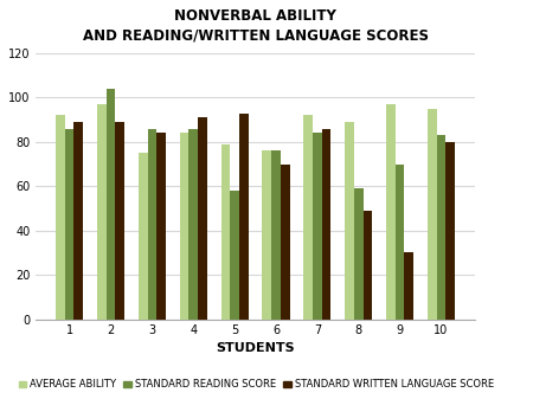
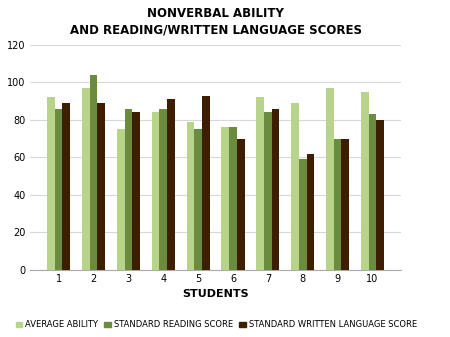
STANDARD READING SCORE/5: 58 -> 75
STANDARD WRITTEN LANGUAGE SCORE/8: 49 -> 62
STANDARD WRITTEN LANGUAGE SCORE/9: 30 -> 70
